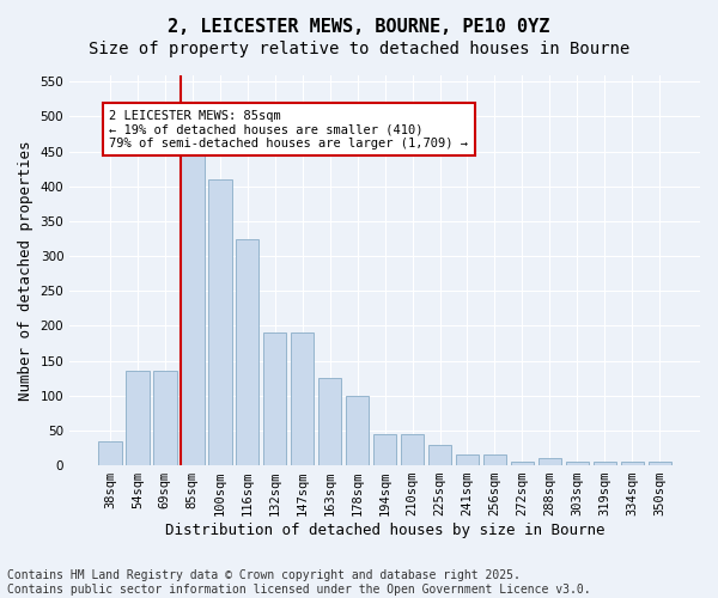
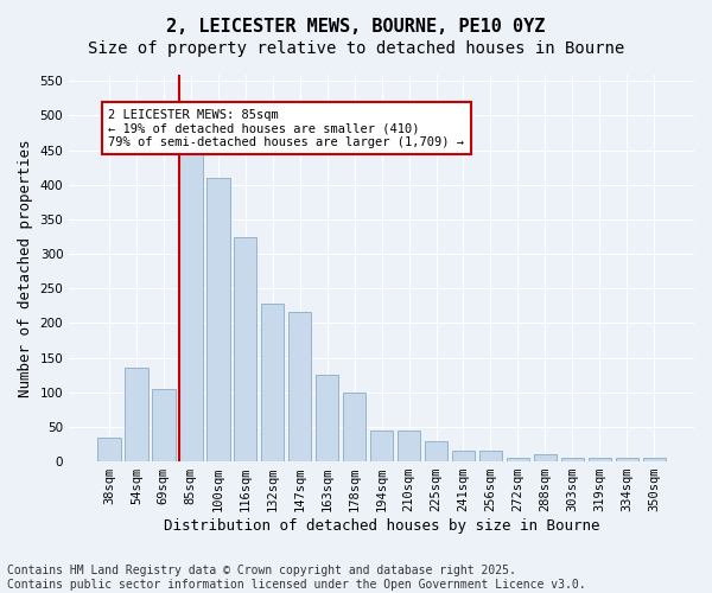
69sqm: 135 -> 104
132sqm: 190 -> 228
147sqm: 190 -> 216
